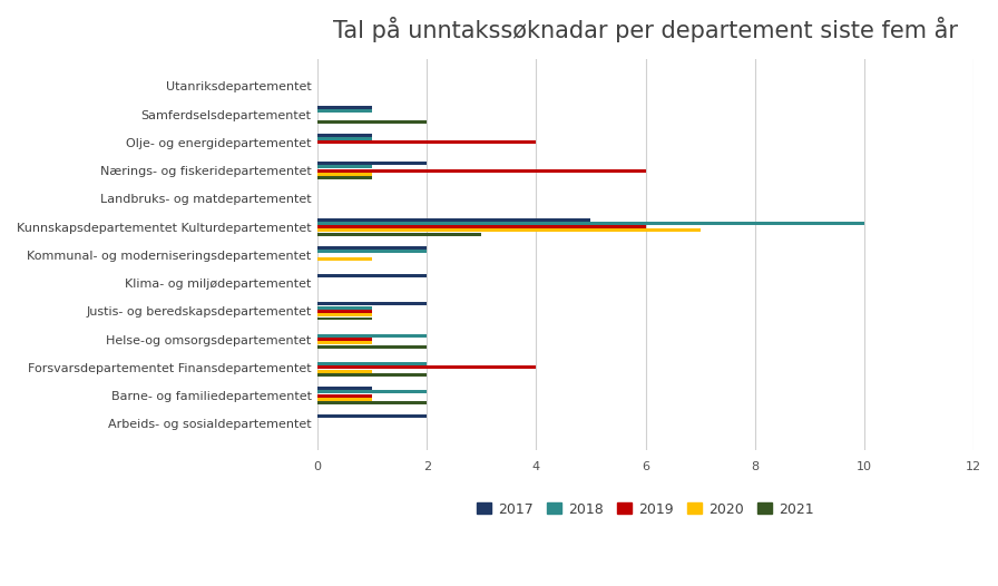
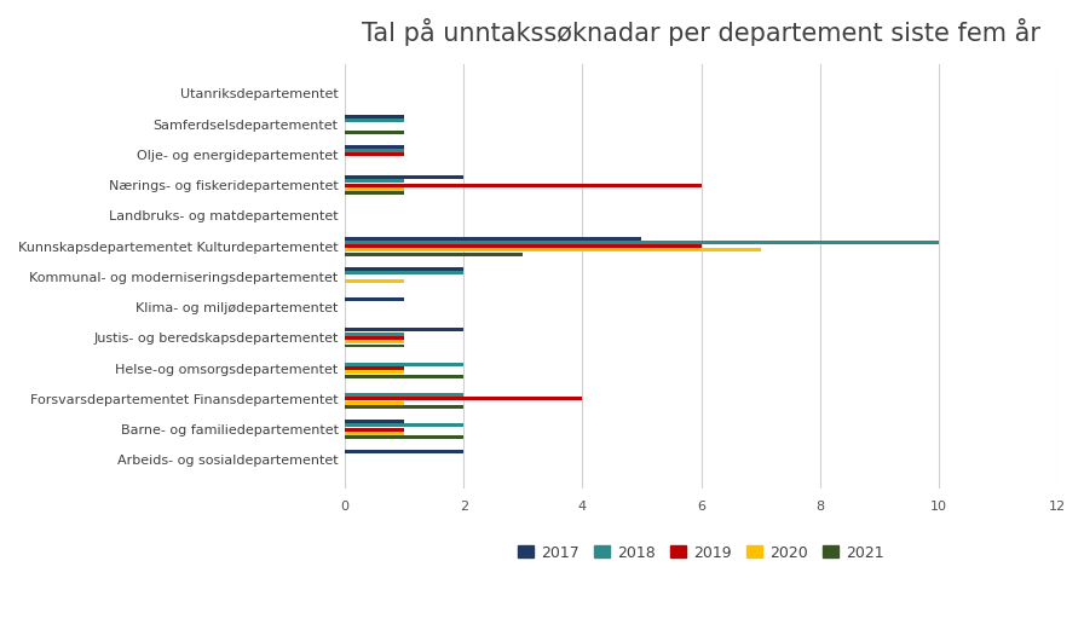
2021/Samferdselsdepartementet: 2 -> 1
2019/Olje- og energidepartementet: 4 -> 1
2017/Klima- og miljødepartementet: 2 -> 1
